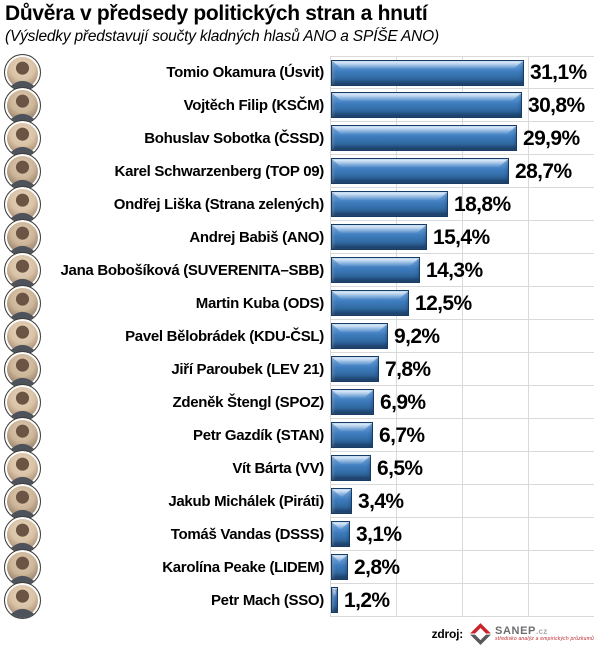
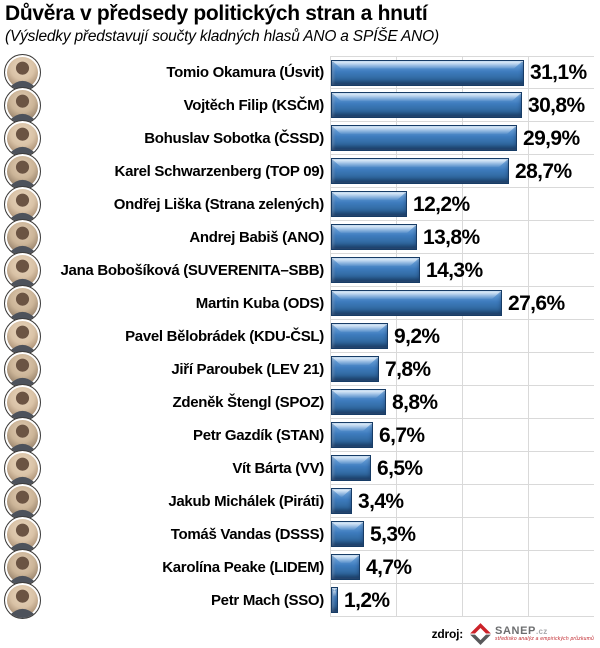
Ondřej Liška (Strana zelených): 18,8% -> 12,2%
Andrej Babiš (ANO): 15,4% -> 13,8%
Martin Kuba (ODS): 12,5% -> 27,6%
Zdeněk Štengl (SPOZ): 6,9% -> 8,8%
Tomáš Vandas (DSSS): 3,1% -> 5,3%
Karolína Peake (LIDEM): 2,8% -> 4,7%
